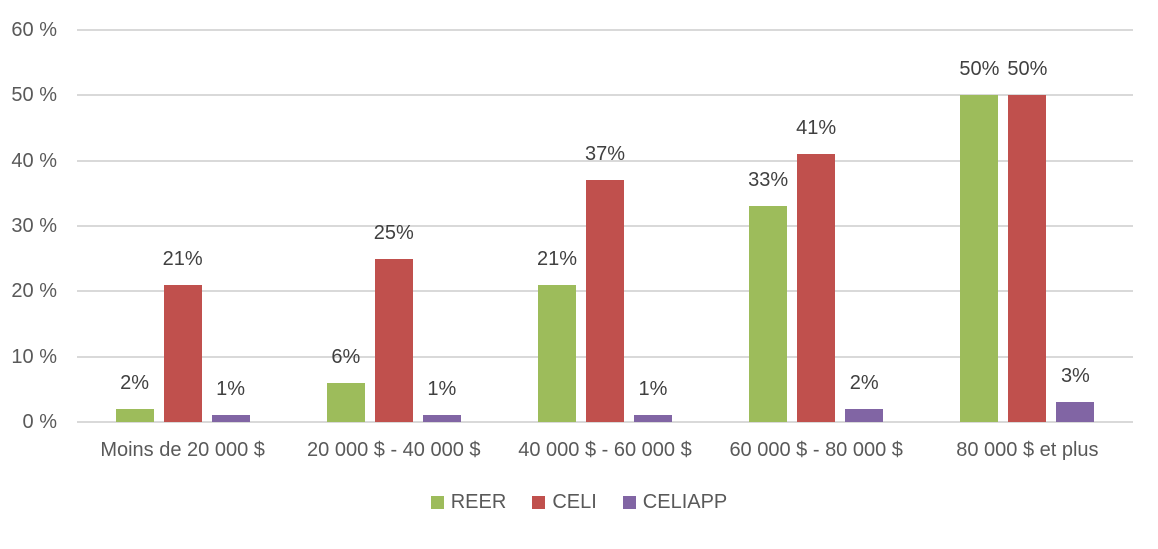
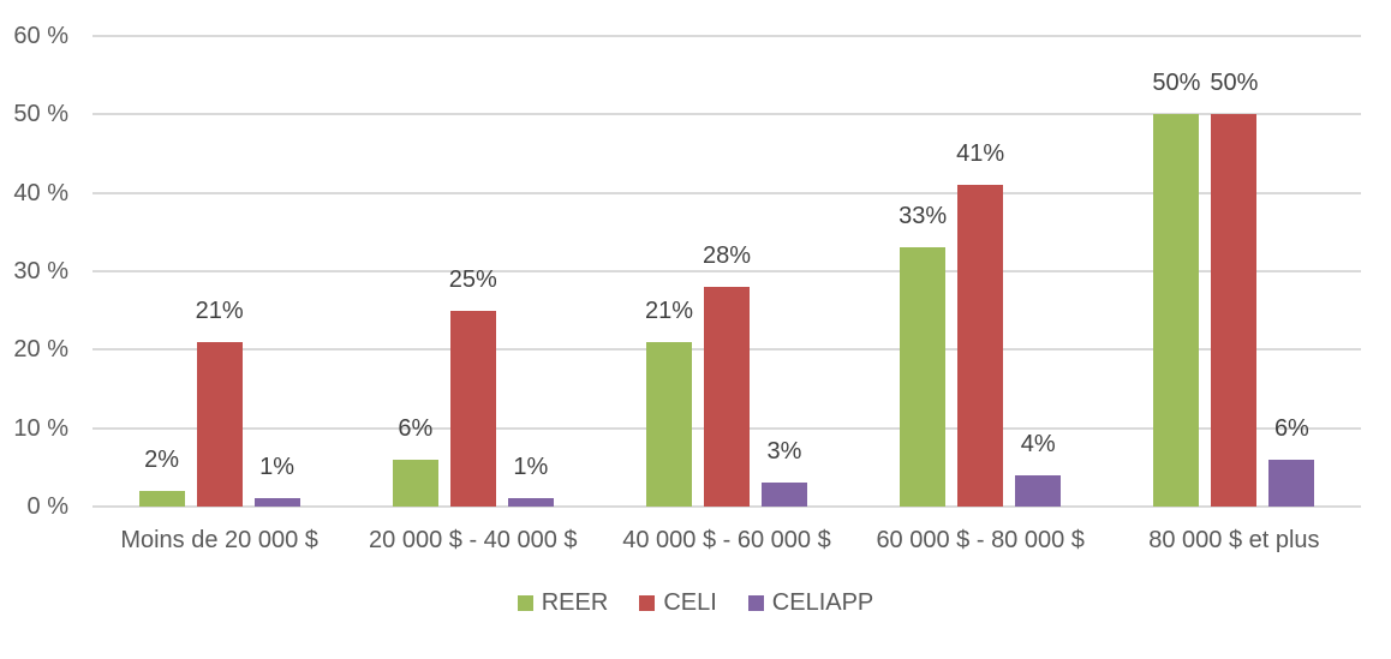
CELI/40 000 $ - 60 000 $: 37% -> 28%
CELIAPP/40 000 $ - 60 000 $: 1% -> 3%
CELIAPP/60 000 $ - 80 000 $: 2% -> 4%
CELIAPP/80 000 $ et plus: 3% -> 6%
